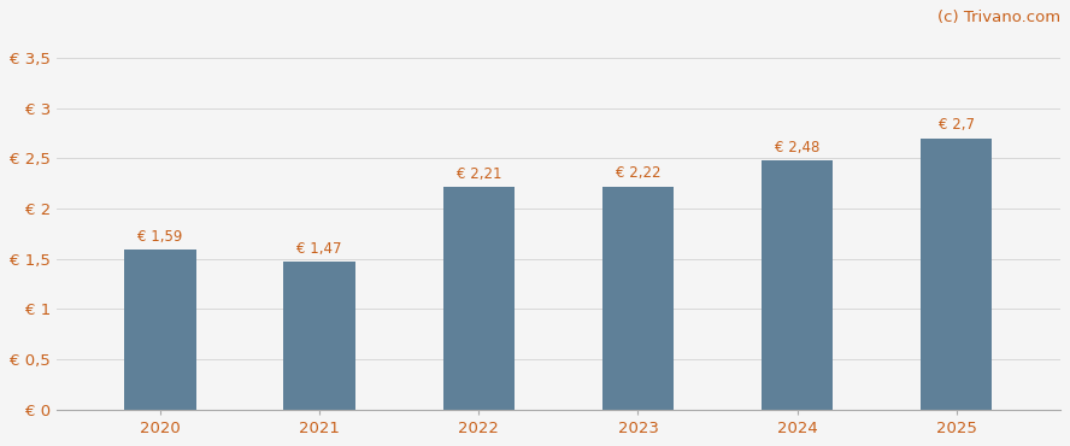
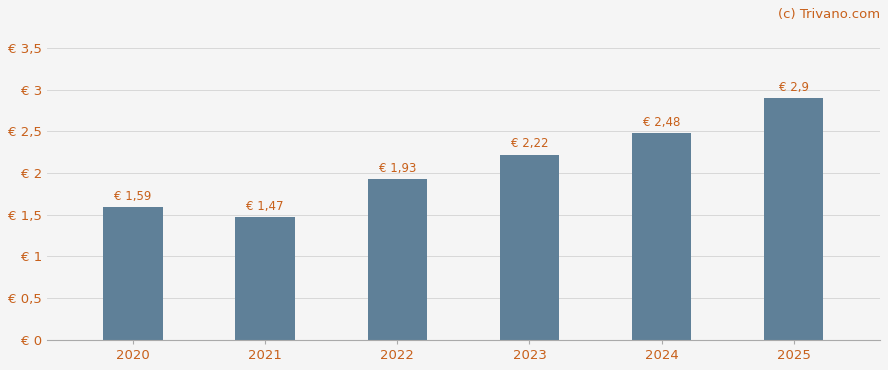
2022: 2,21 -> 1,93
2025: 2,7 -> 2,9
